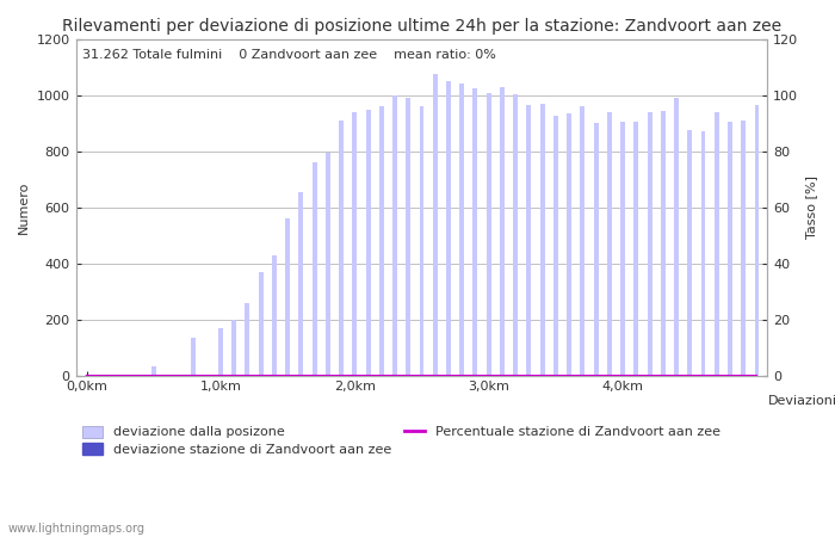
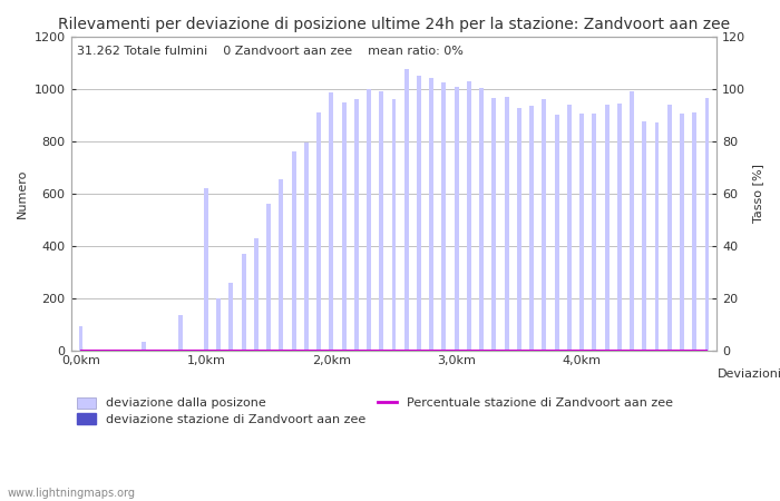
deviazione dalla posizone/0,0km: 2 -> 90
deviazione dalla posizone/1,0km: 170 -> 620
deviazione dalla posizone/2,0km: 940 -> 985
